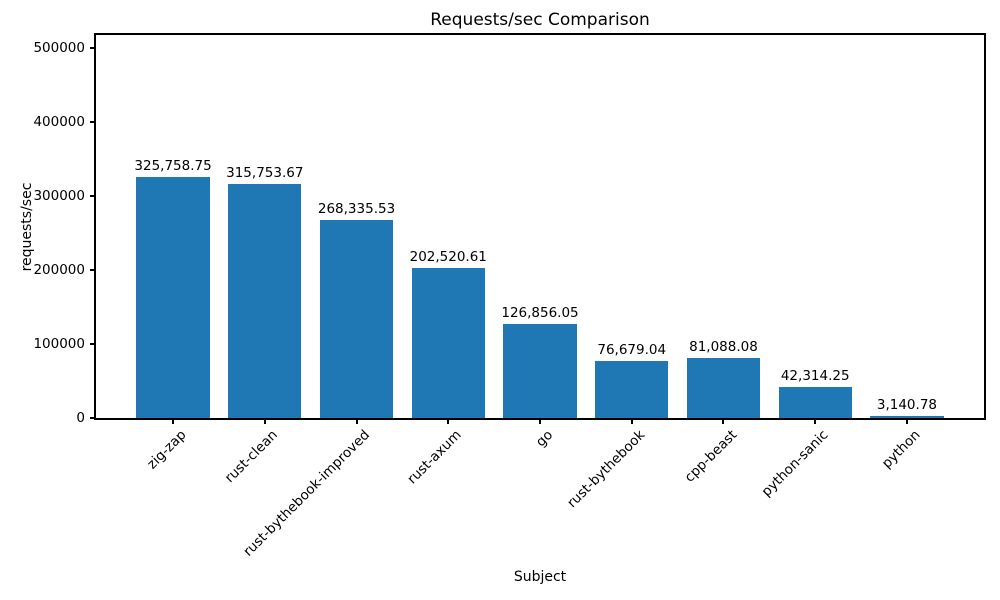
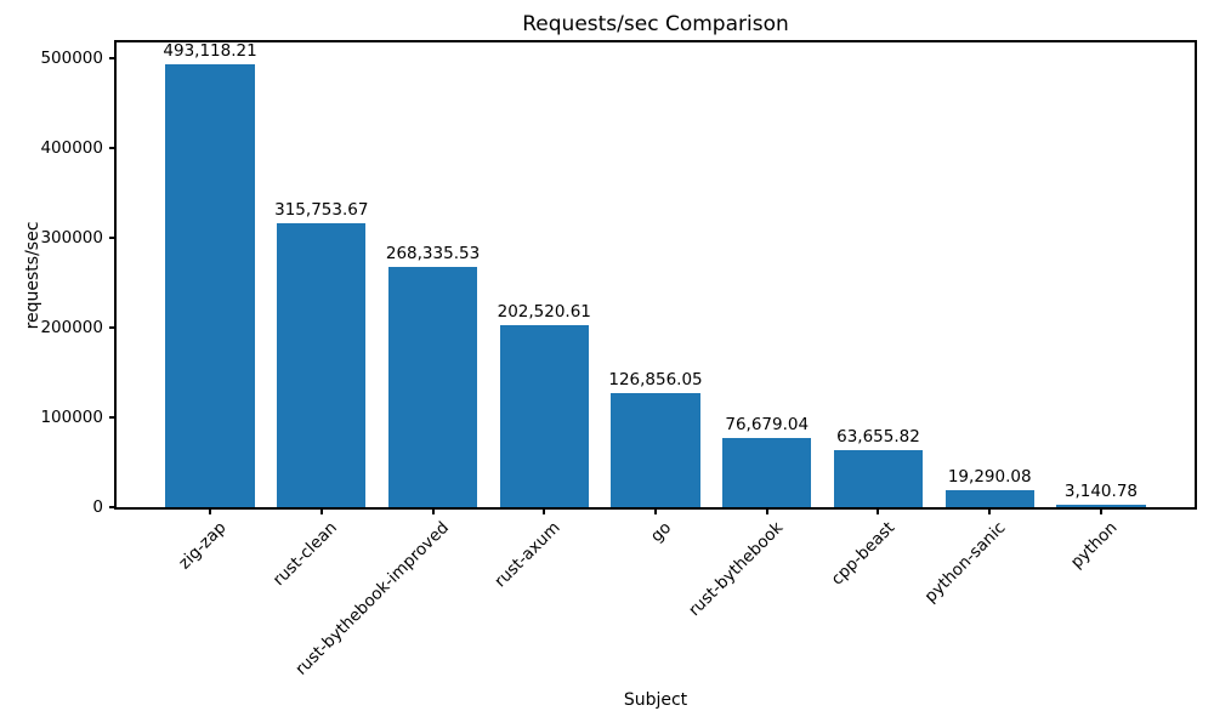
zig-zap: 325,758.75 -> 493,118.21
cpp-beast: 81,088.08 -> 63,655.82
python-sanic: 42,314.25 -> 19,290.08
